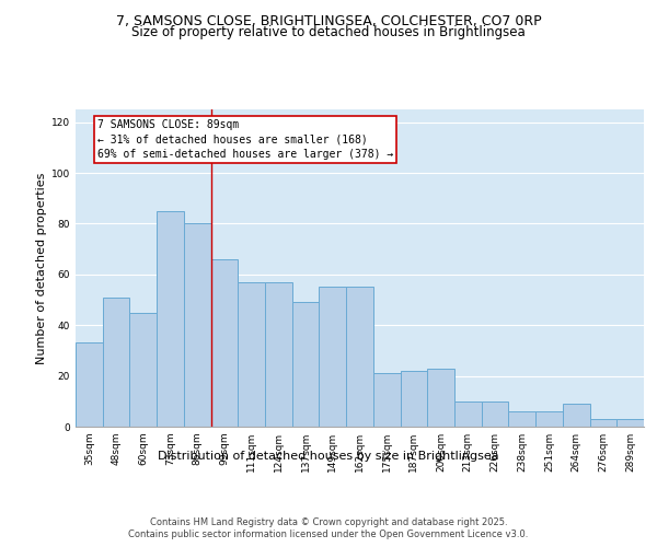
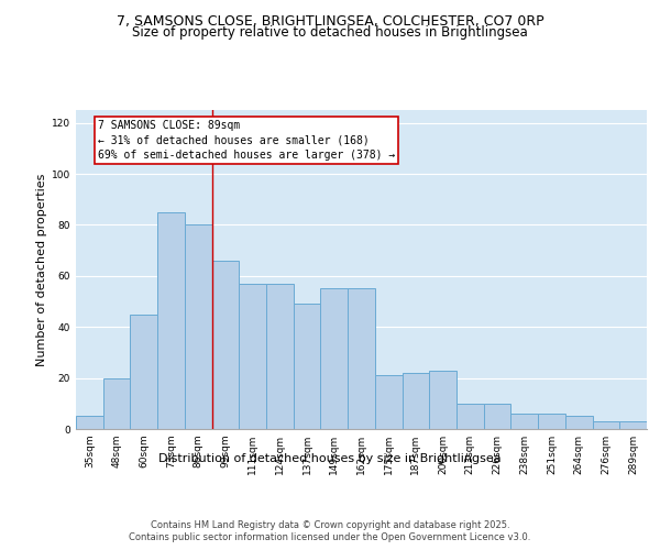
35sqm: 33 -> 5
48sqm: 51 -> 20
264sqm: 9 -> 5
